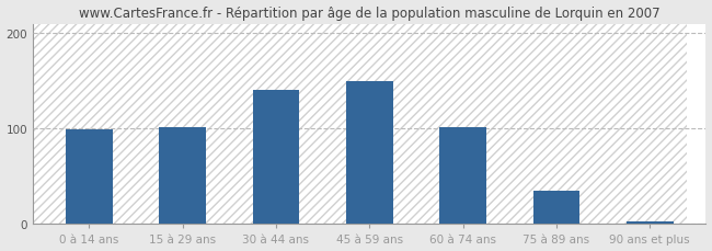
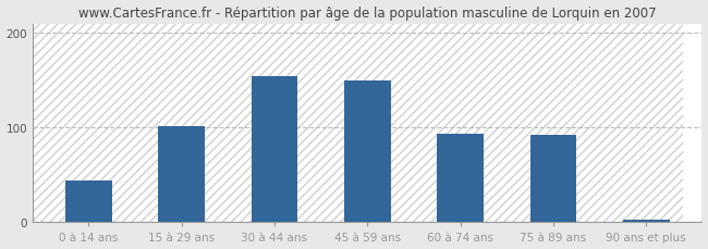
0 à 14 ans: 99 -> 44
30 à 44 ans: 140 -> 154
60 à 74 ans: 102 -> 94
75 à 89 ans: 35 -> 92
